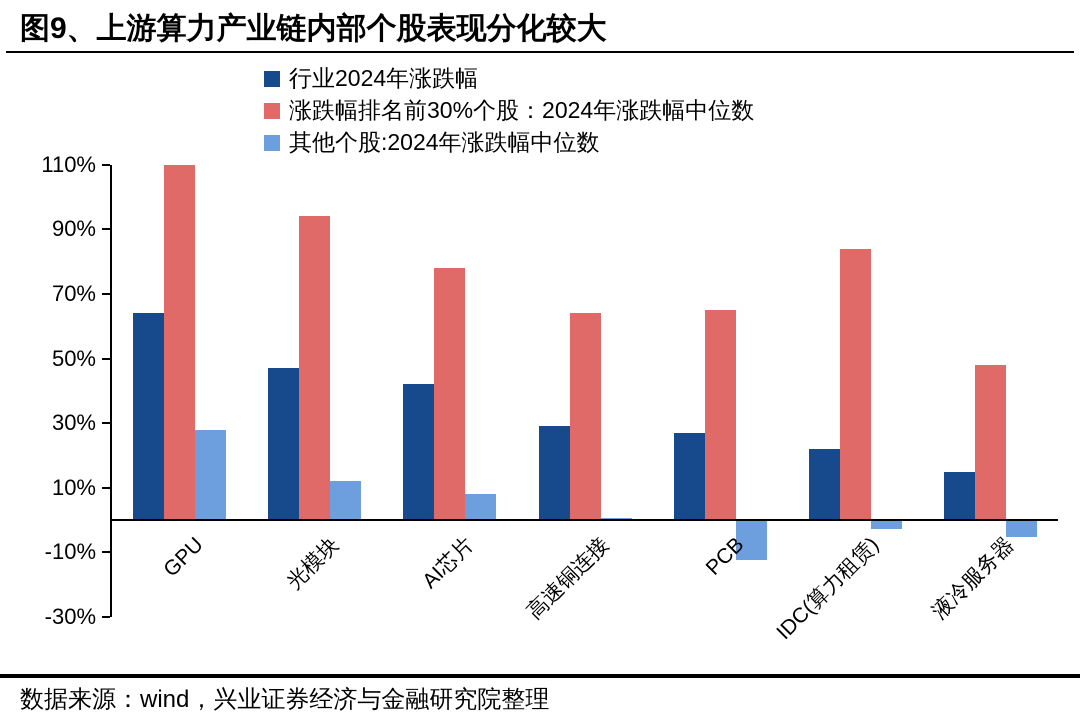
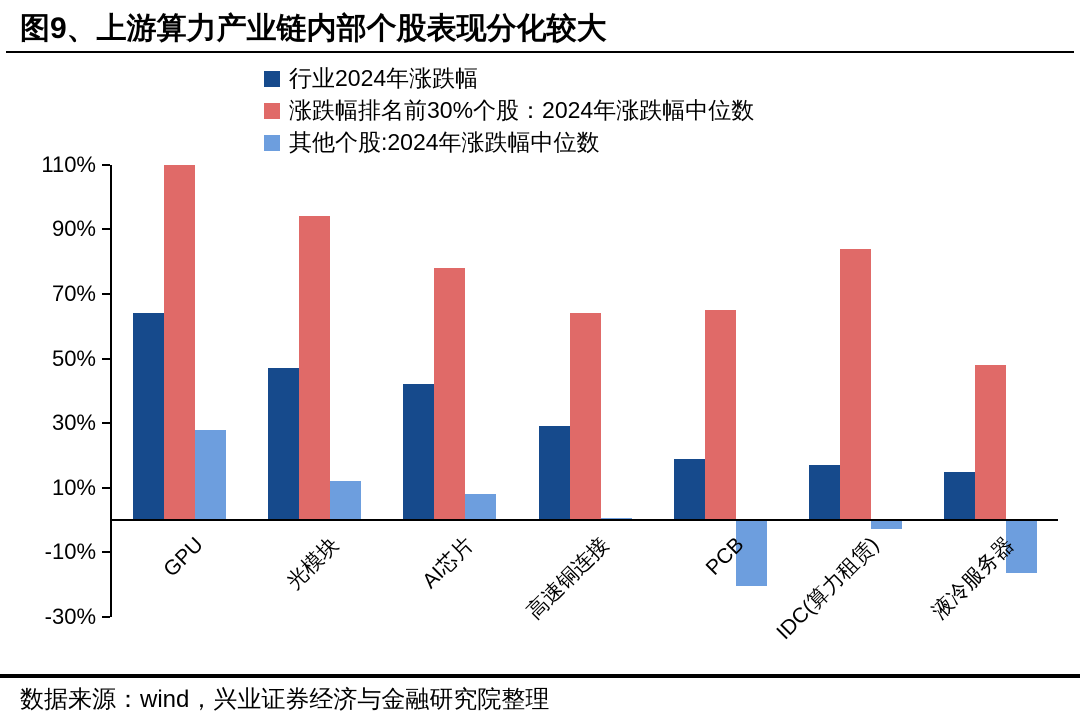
行业2024年涨跌幅/PCB: 27% -> 19%
其他个股:2024年涨跌幅中位数/PCB: -12% -> -20%
行业2024年涨跌幅/IDC(算力租赁): 22% -> 17%
其他个股:2024年涨跌幅中位数/液冷服务器: -5% -> -16%
